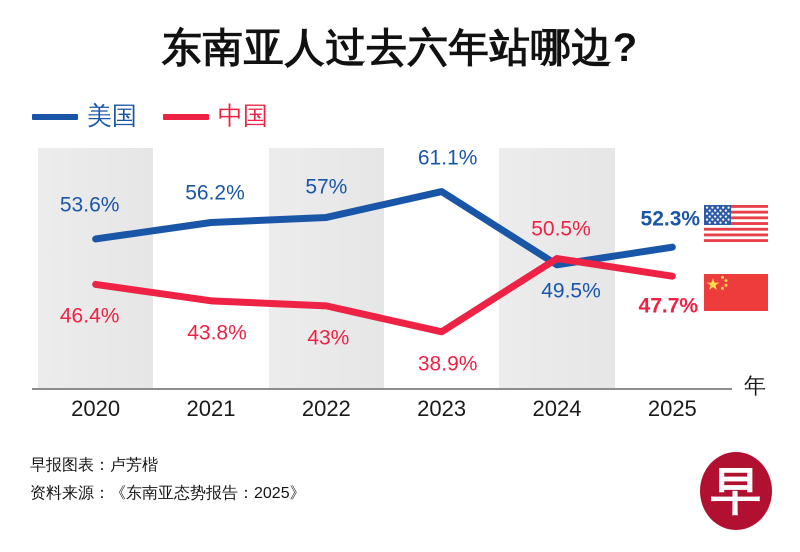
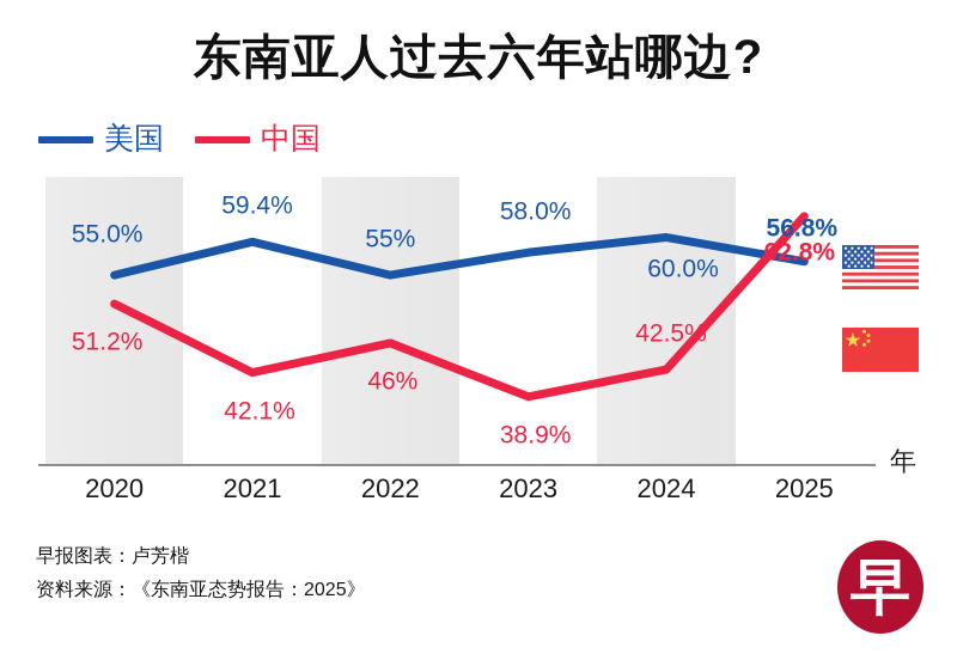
美国/2020: 53.6% -> 55.0%
中国/2020: 46.4% -> 51.2%
美国/2021: 56.2% -> 59.4%
中国/2021: 43.8% -> 42.1%
美国/2022: 57% -> 55%
中国/2022: 43% -> 46%
美国/2023: 61.1% -> 58.0%
美国/2024: 49.5% -> 60.0%
中国/2024: 50.5% -> 42.5%
美国/2025: 52.3% -> 56.8%
中国/2025: 47.7% -> 62.8%
